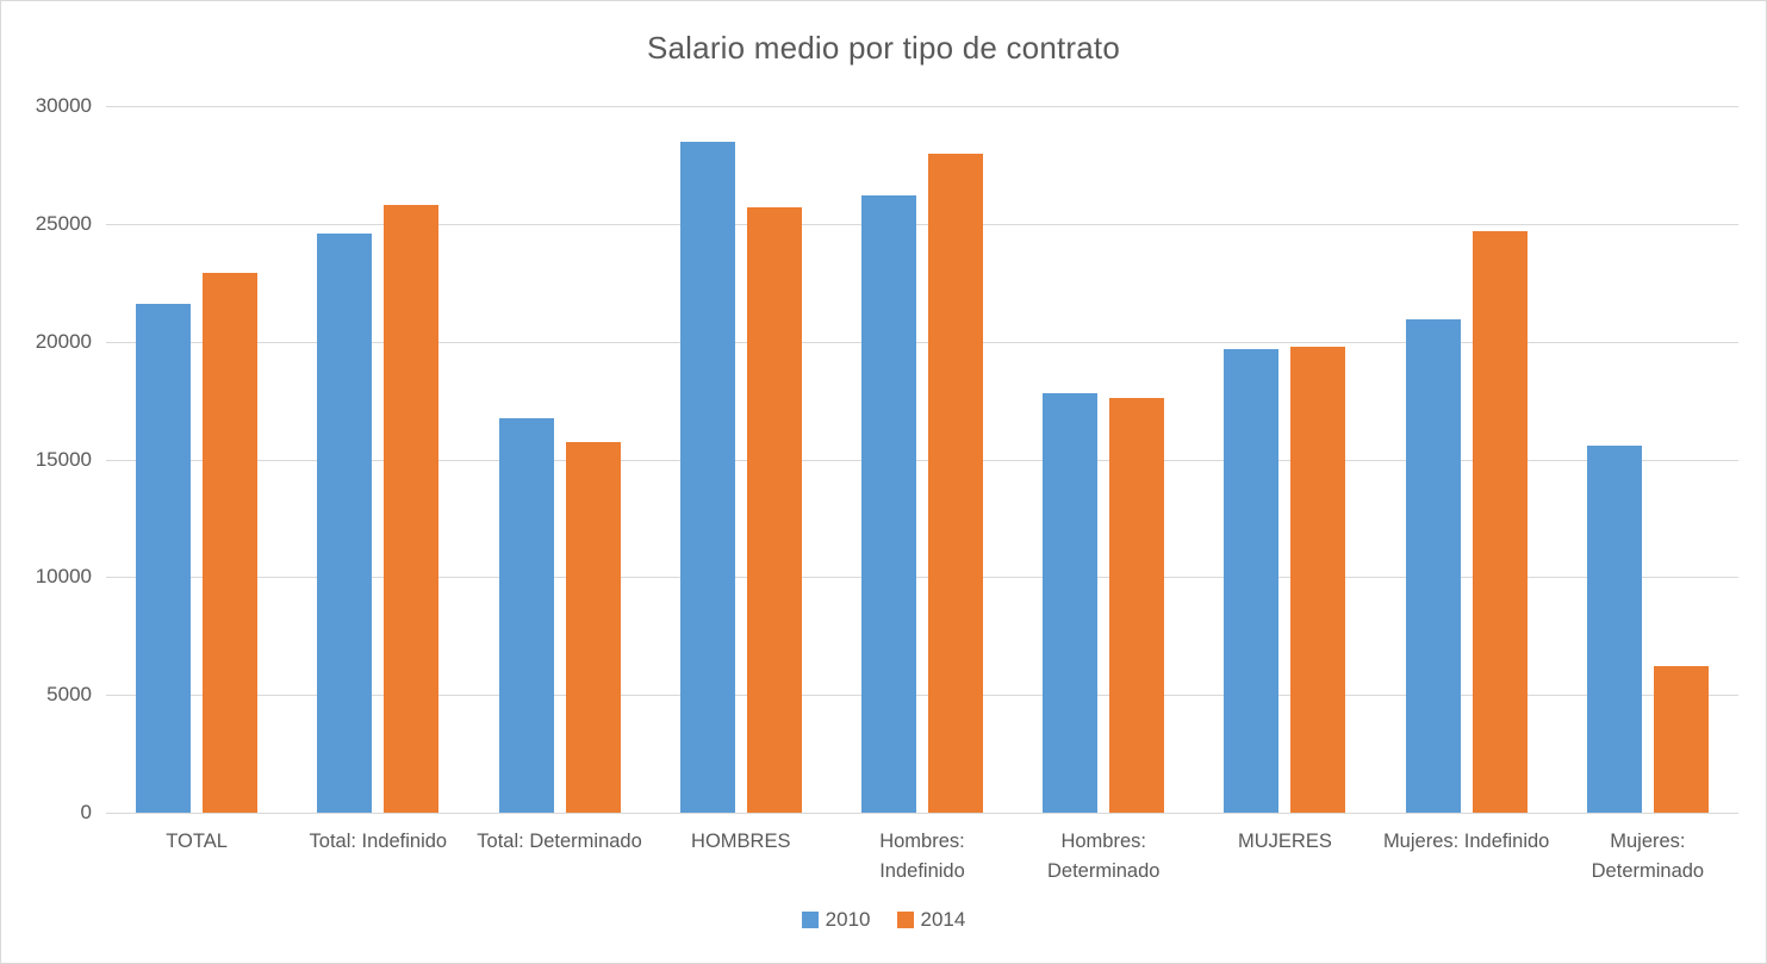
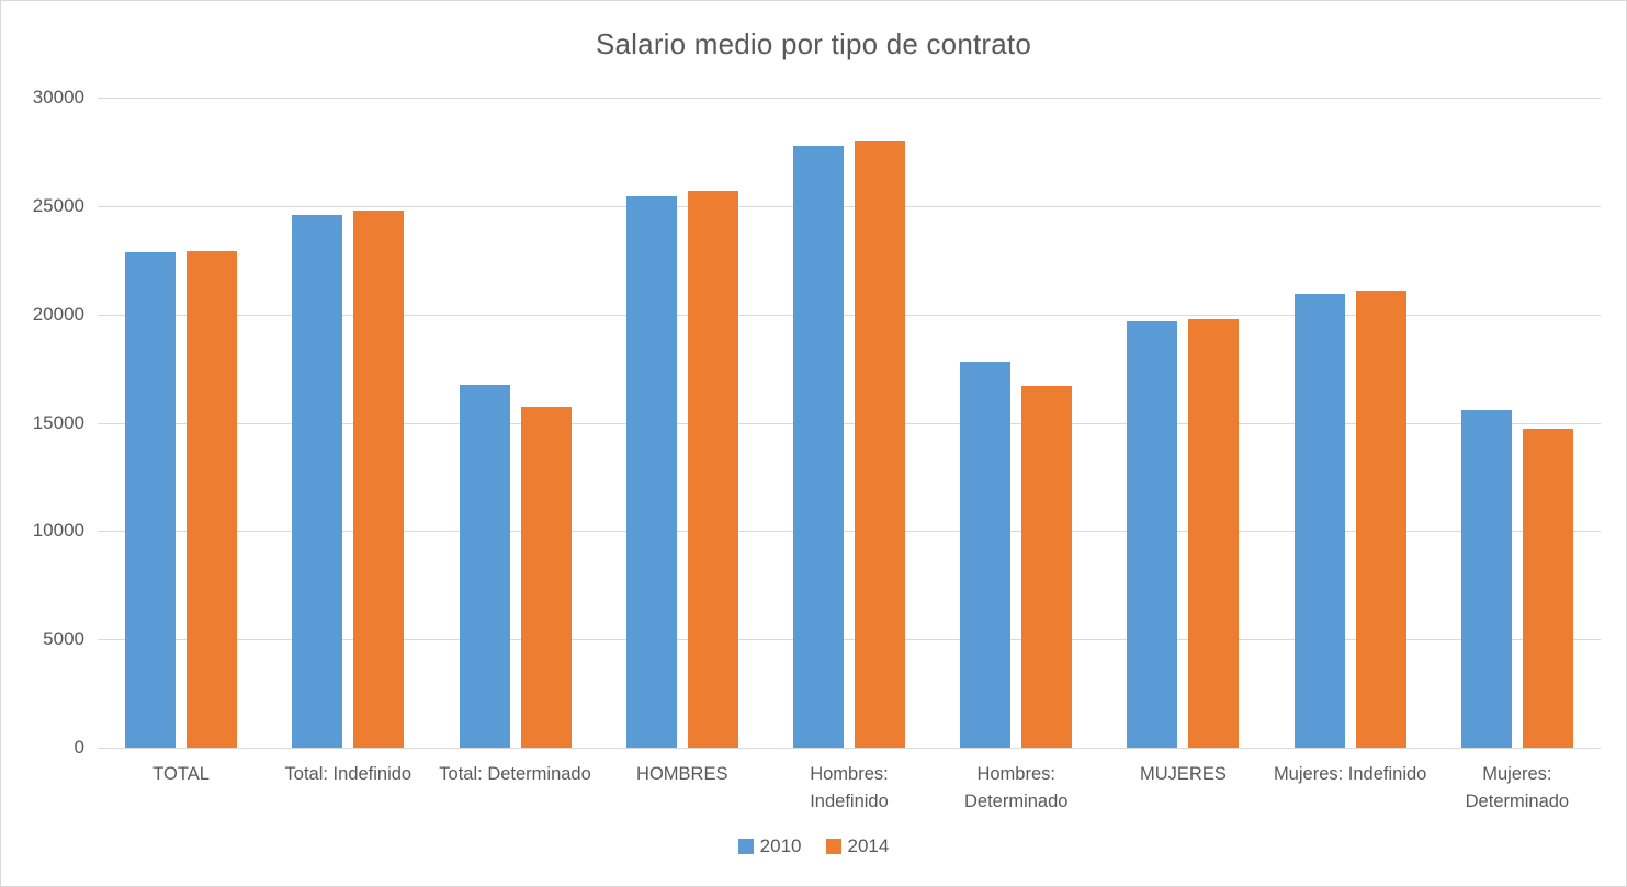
2010/TOTAL: 21600 -> 22900
2014/Total: Indefinido: 25800 -> 24800
2010/HOMBRES: 28500 -> 25400
2010/Hombres: Indefinido: 26200 -> 27800
2014/Hombres: Determinado: 17600 -> 16700
2014/Mujeres: Indefinido: 24700 -> 21100
2014/Mujeres: Determinado: 6200 -> 14700
